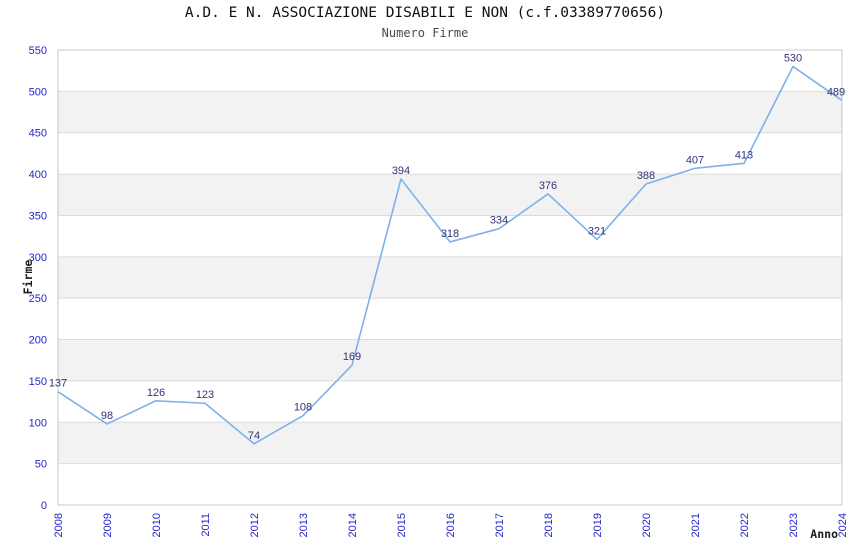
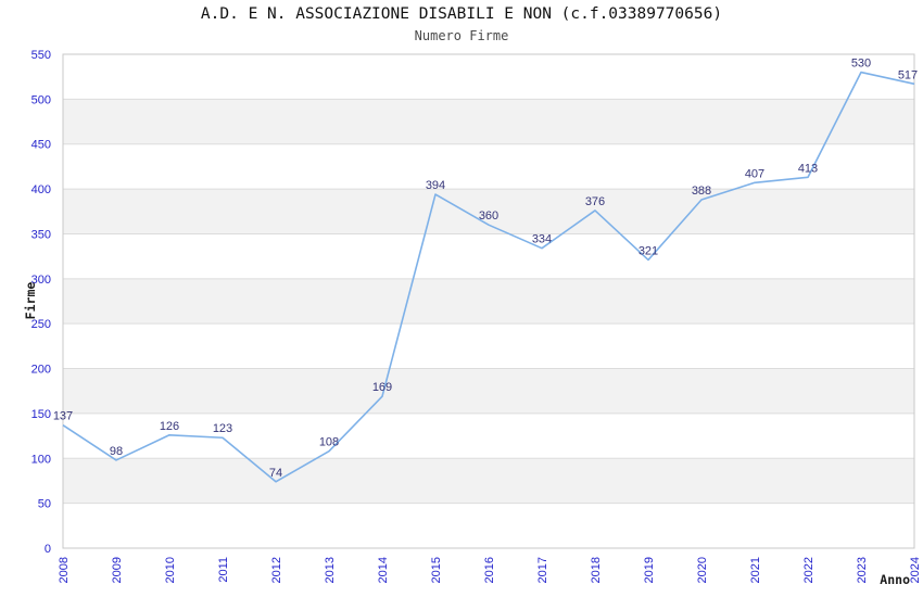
2016: 318 -> 360
2024: 489 -> 517
